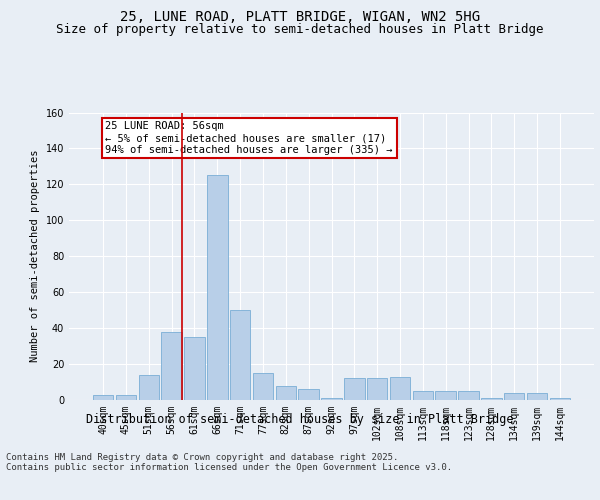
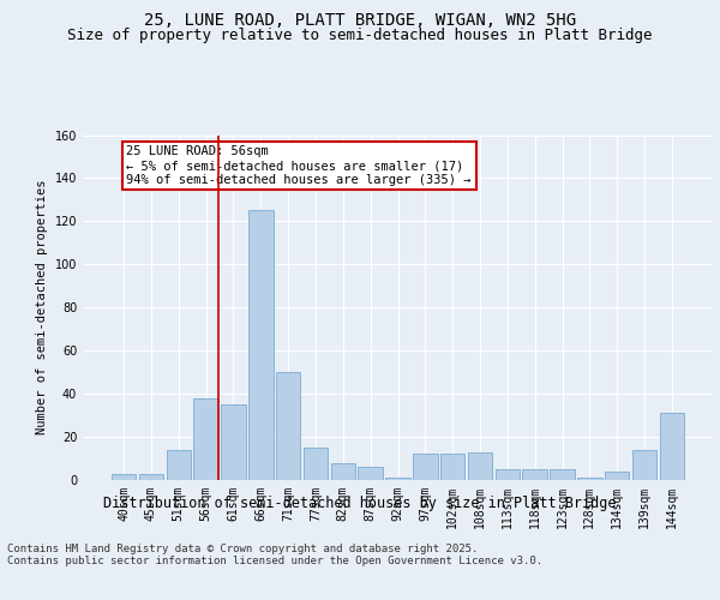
139sqm: 4 -> 14
144sqm: 1 -> 31
